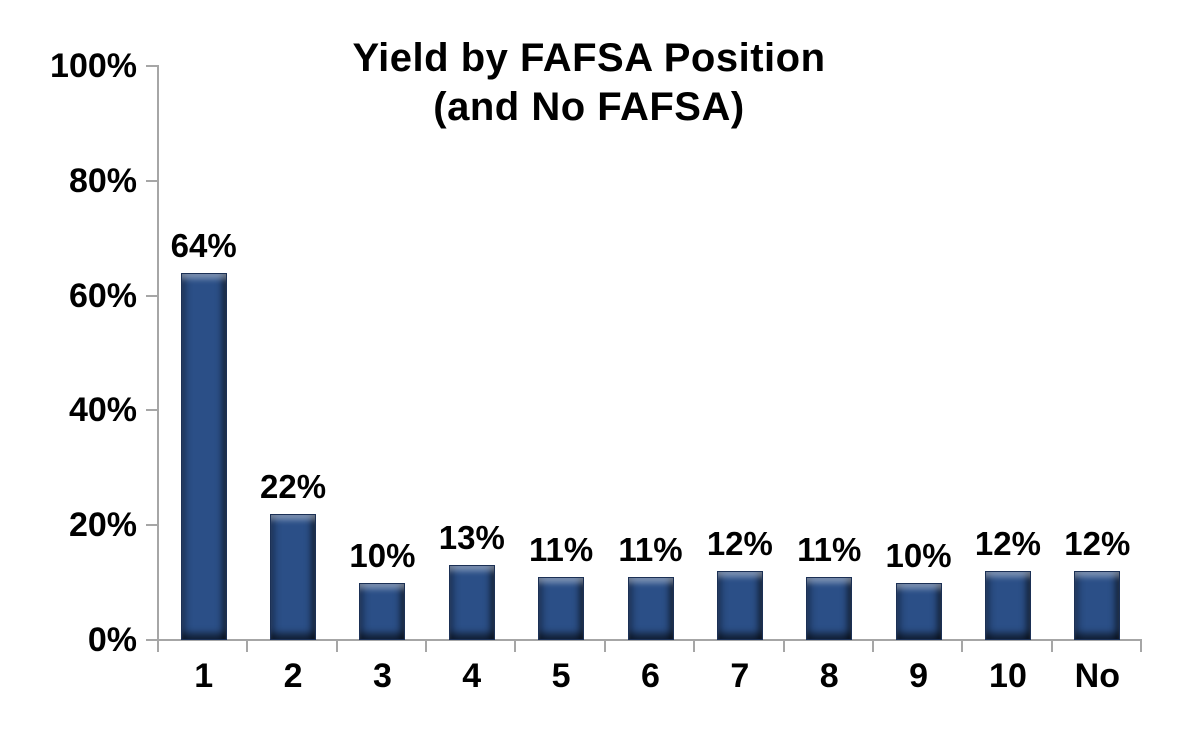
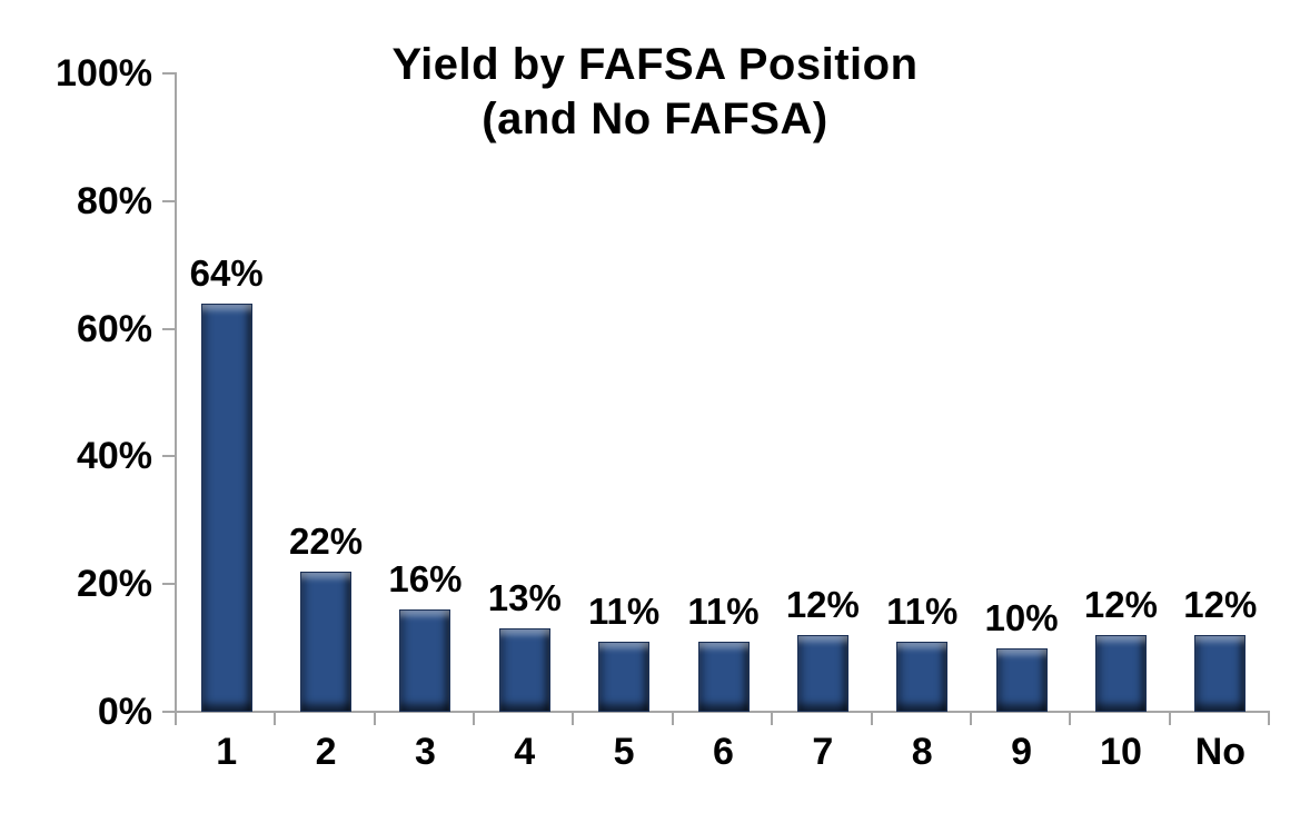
3: 10% -> 16%
